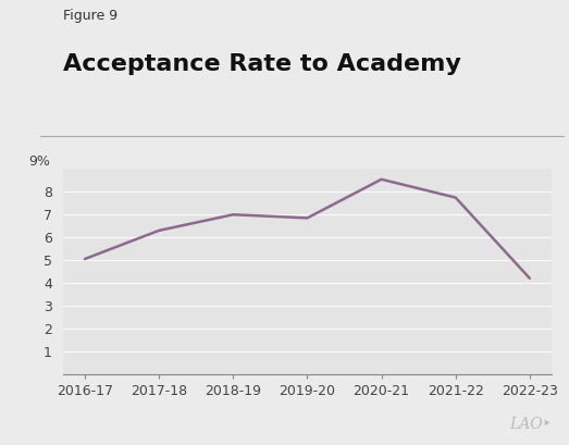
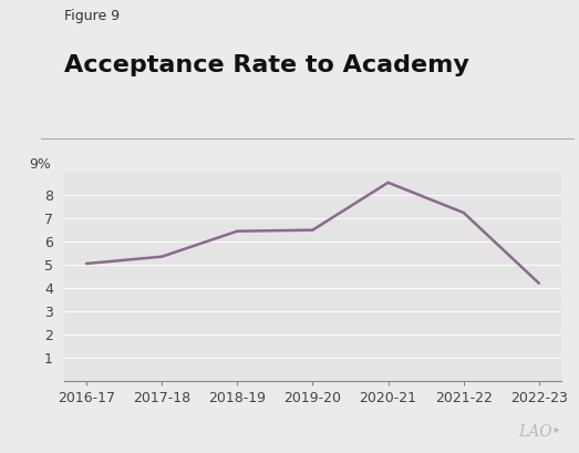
2017-18: 6.30 -> 5.35
2018-19: 7.00 -> 6.45
2019-20: 6.85 -> 6.50
2021-22: 7.75 -> 7.25
